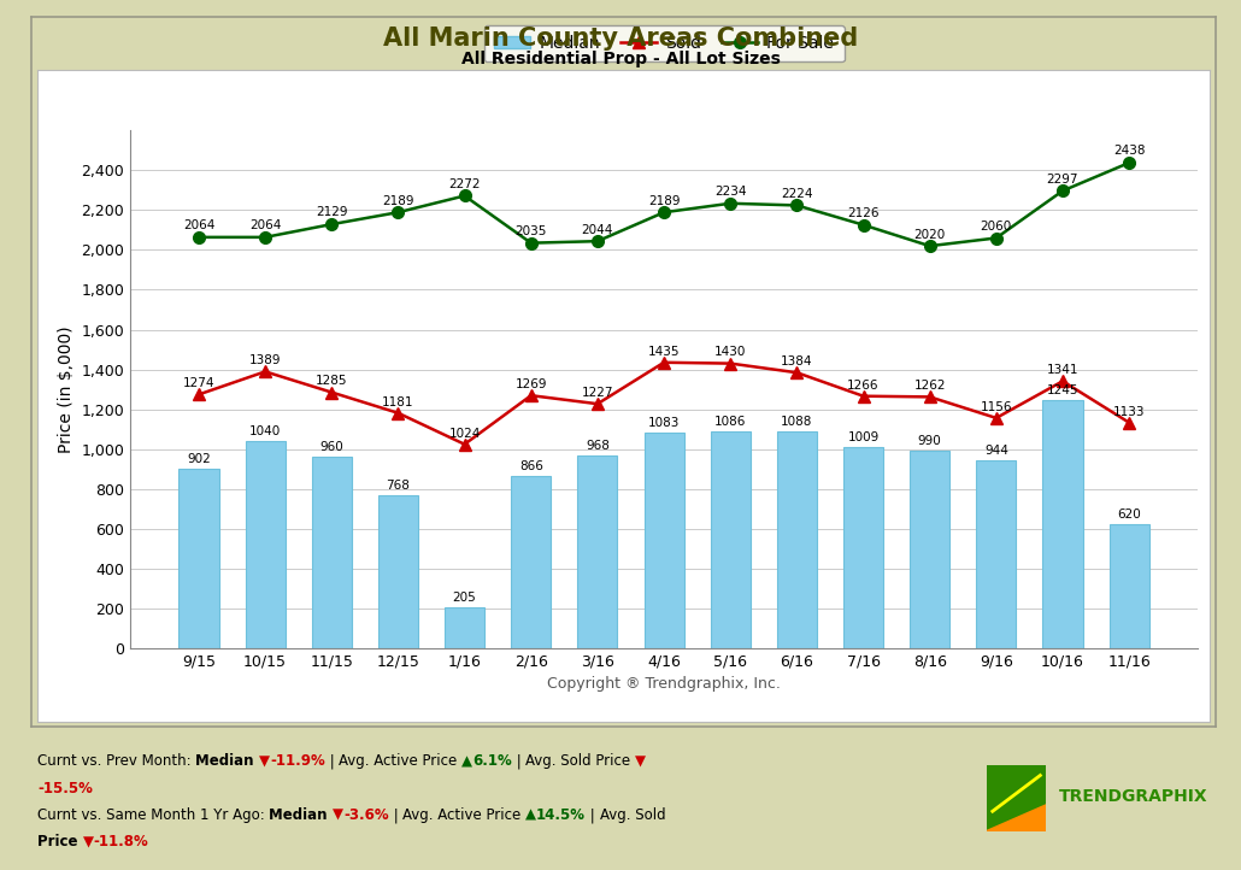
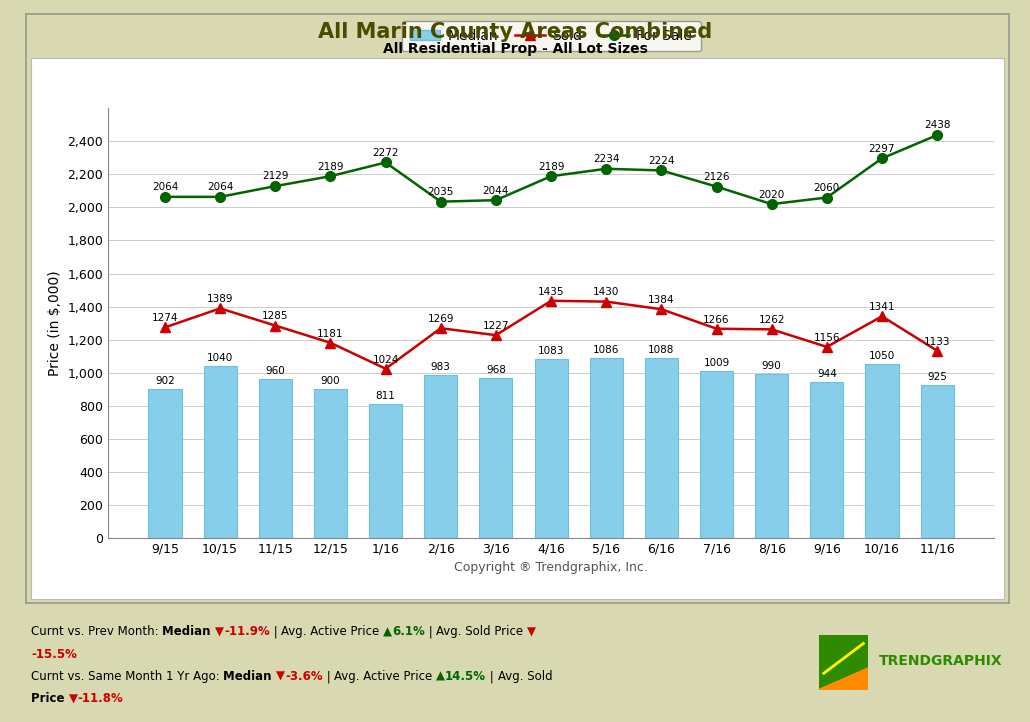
Median/12/15: 768 -> 900
Median/1/16: 205 -> 811
Median/2/16: 866 -> 983
Median/10/16: 1245 -> 1050
Median/11/16: 620 -> 925
